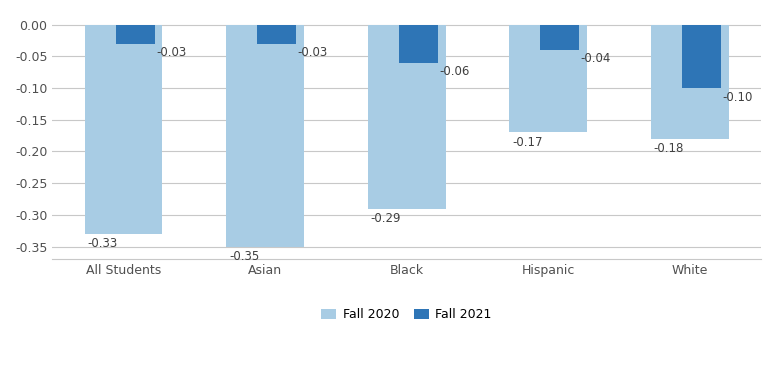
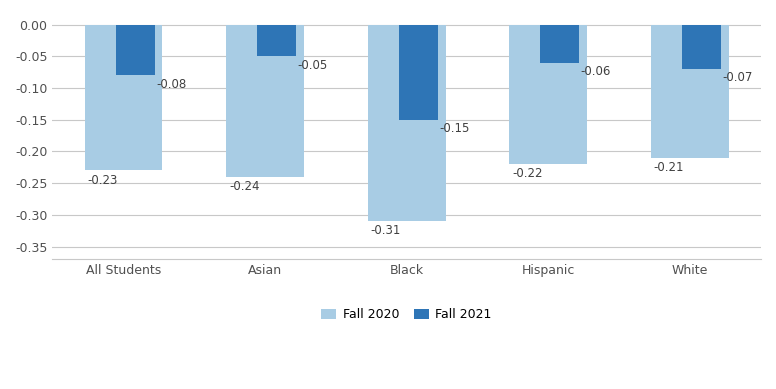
Fall 2020/All Students: -0.33 -> -0.23
Fall 2021/All Students: -0.03 -> -0.08
Fall 2020/Asian: -0.35 -> -0.24
Fall 2021/Asian: -0.03 -> -0.05
Fall 2020/Black: -0.29 -> -0.31
Fall 2021/Black: -0.06 -> -0.15
Fall 2020/Hispanic: -0.17 -> -0.22
Fall 2021/Hispanic: -0.04 -> -0.06
Fall 2020/White: -0.18 -> -0.21
Fall 2021/White: -0.10 -> -0.07
